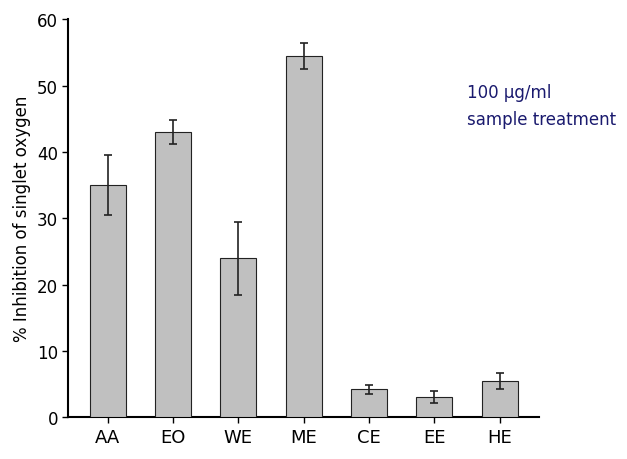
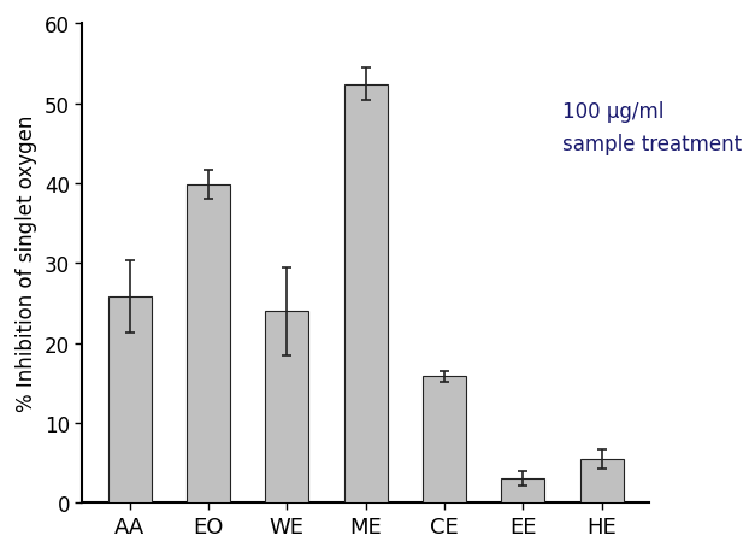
AA: 35.0 -> 25.8
EO: 43.0 -> 39.8
ME: 54.5 -> 52.4
CE: 4.2 -> 15.8
